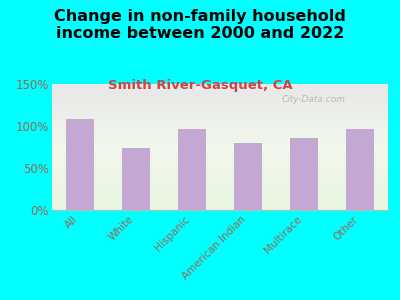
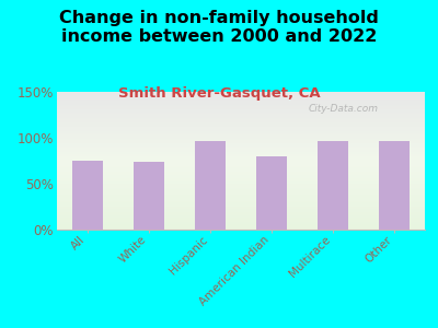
All: 108% -> 75%
Multirace: 86% -> 97%
